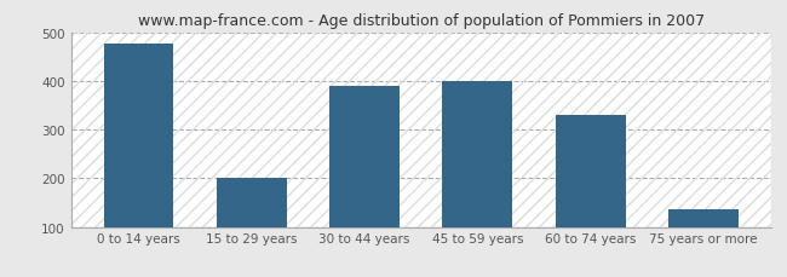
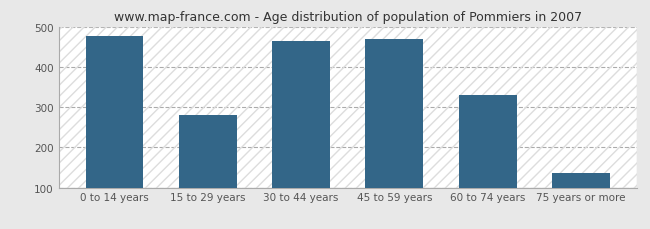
15 to 29 years: 200 -> 281
30 to 44 years: 390 -> 465
45 to 59 years: 400 -> 469
